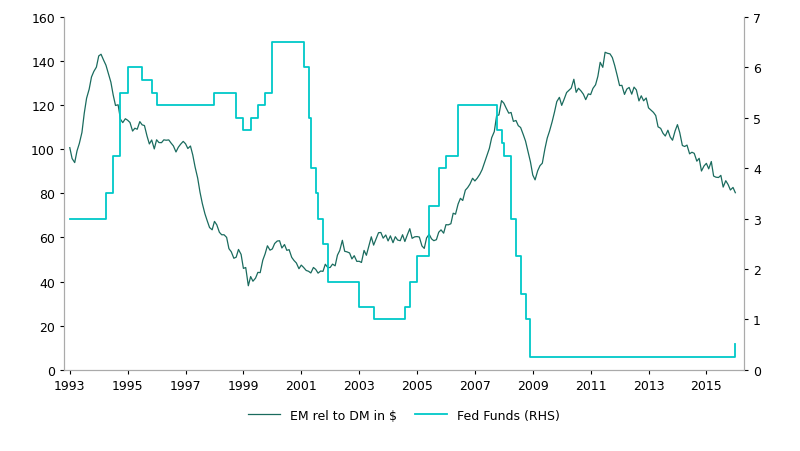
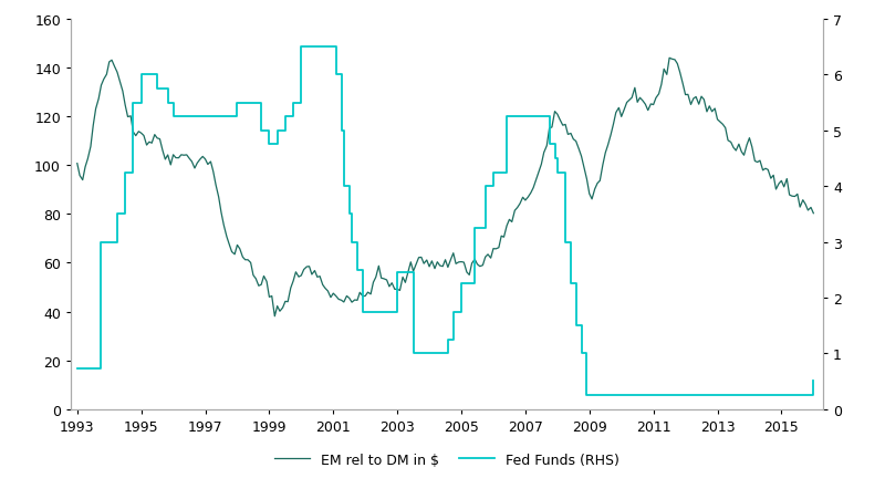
Fed Funds (RHS)/1993: 3.00 -> 0.72
Fed Funds (RHS)/2003: 1.25 -> 2.46
